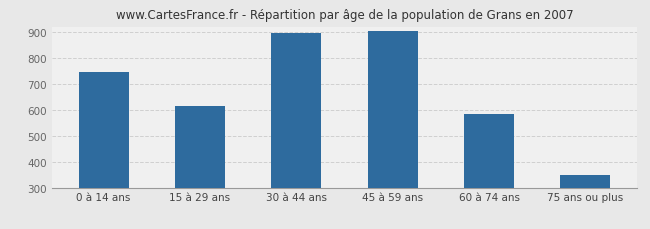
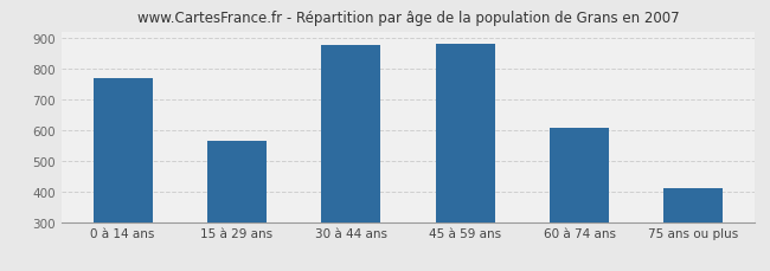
0 à 14 ans: 745 -> 770
15 à 29 ans: 615 -> 565
30 à 44 ans: 895 -> 875
45 à 59 ans: 903 -> 880
60 à 74 ans: 585 -> 605
75 ans ou plus: 348 -> 410
